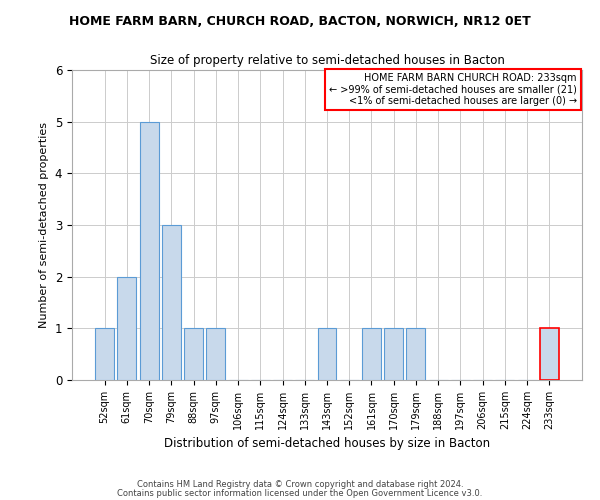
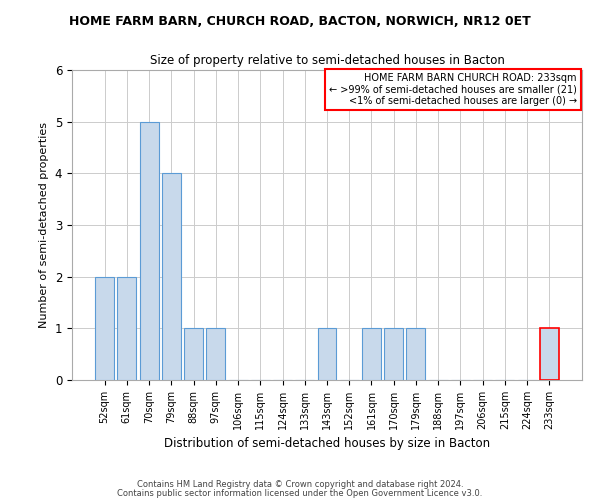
52sqm: 1 -> 2
79sqm: 3 -> 4
